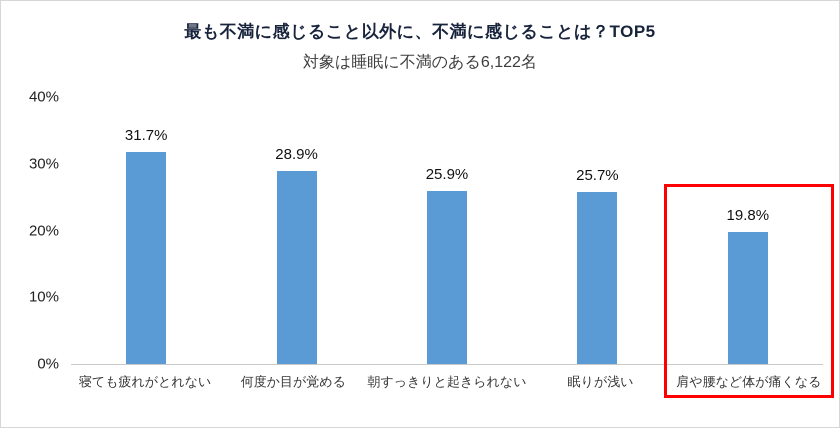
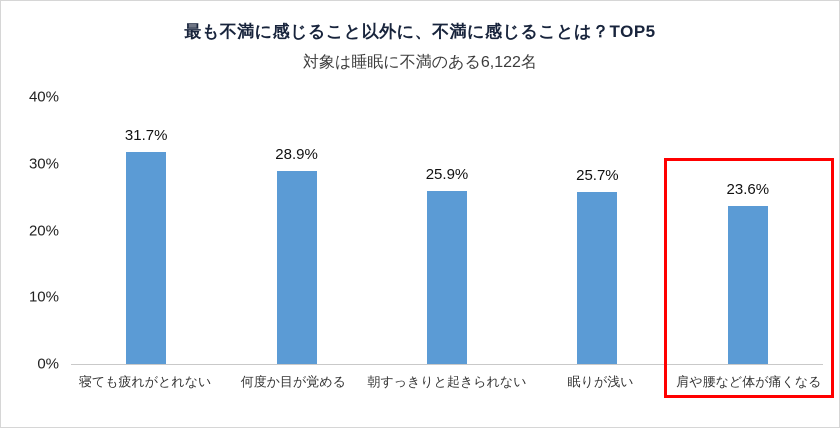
肩や腰など体が痛くなる: 19.8% -> 23.6%
